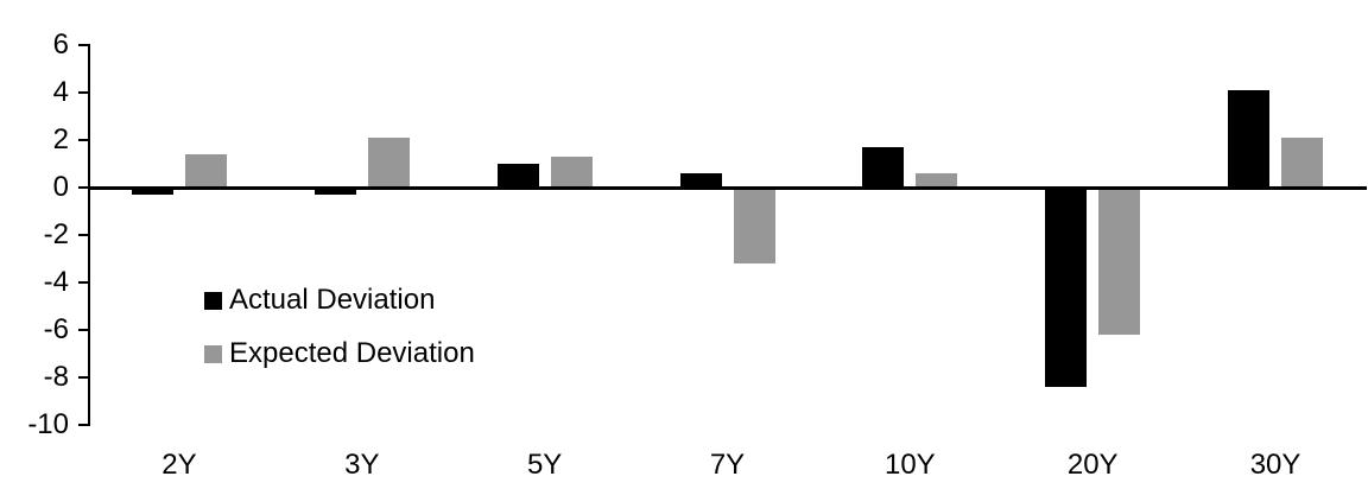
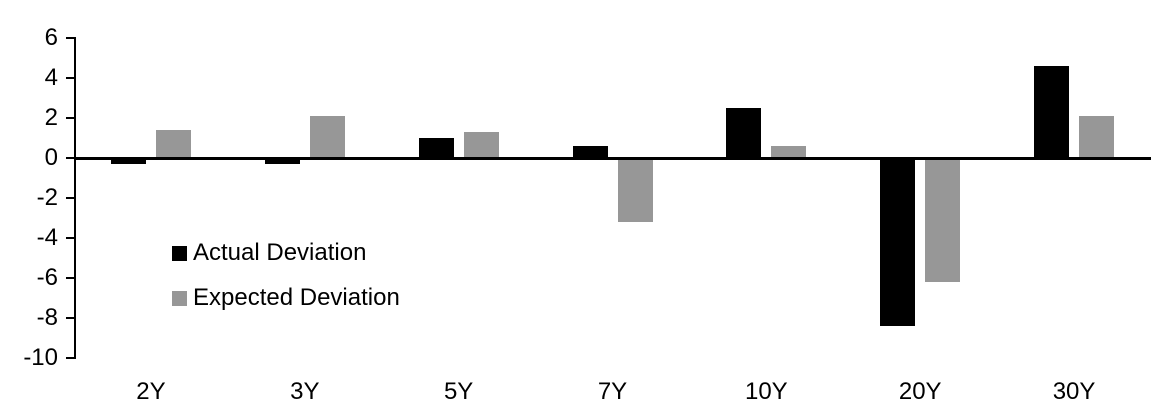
Actual Deviation/10Y: 1.7 -> 2.5
Actual Deviation/30Y: 4.1 -> 4.6
